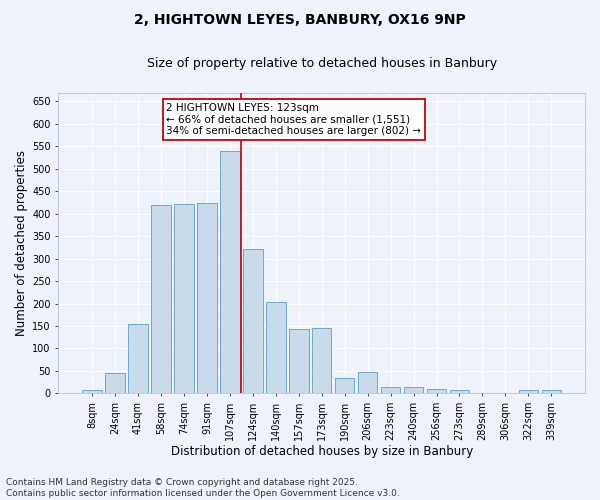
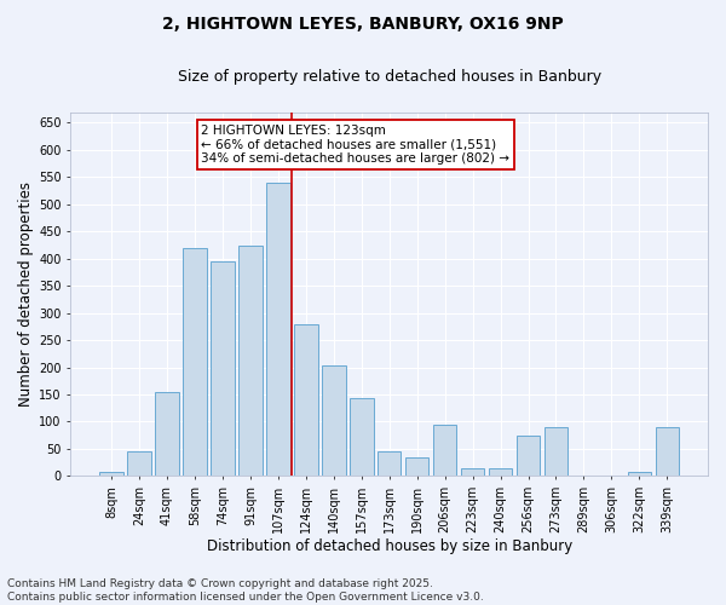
74sqm: 422 -> 395
124sqm: 322 -> 280
173sqm: 145 -> 45
206sqm: 48 -> 95
256sqm: 10 -> 75
273sqm: 8 -> 90
339sqm: 7 -> 90
